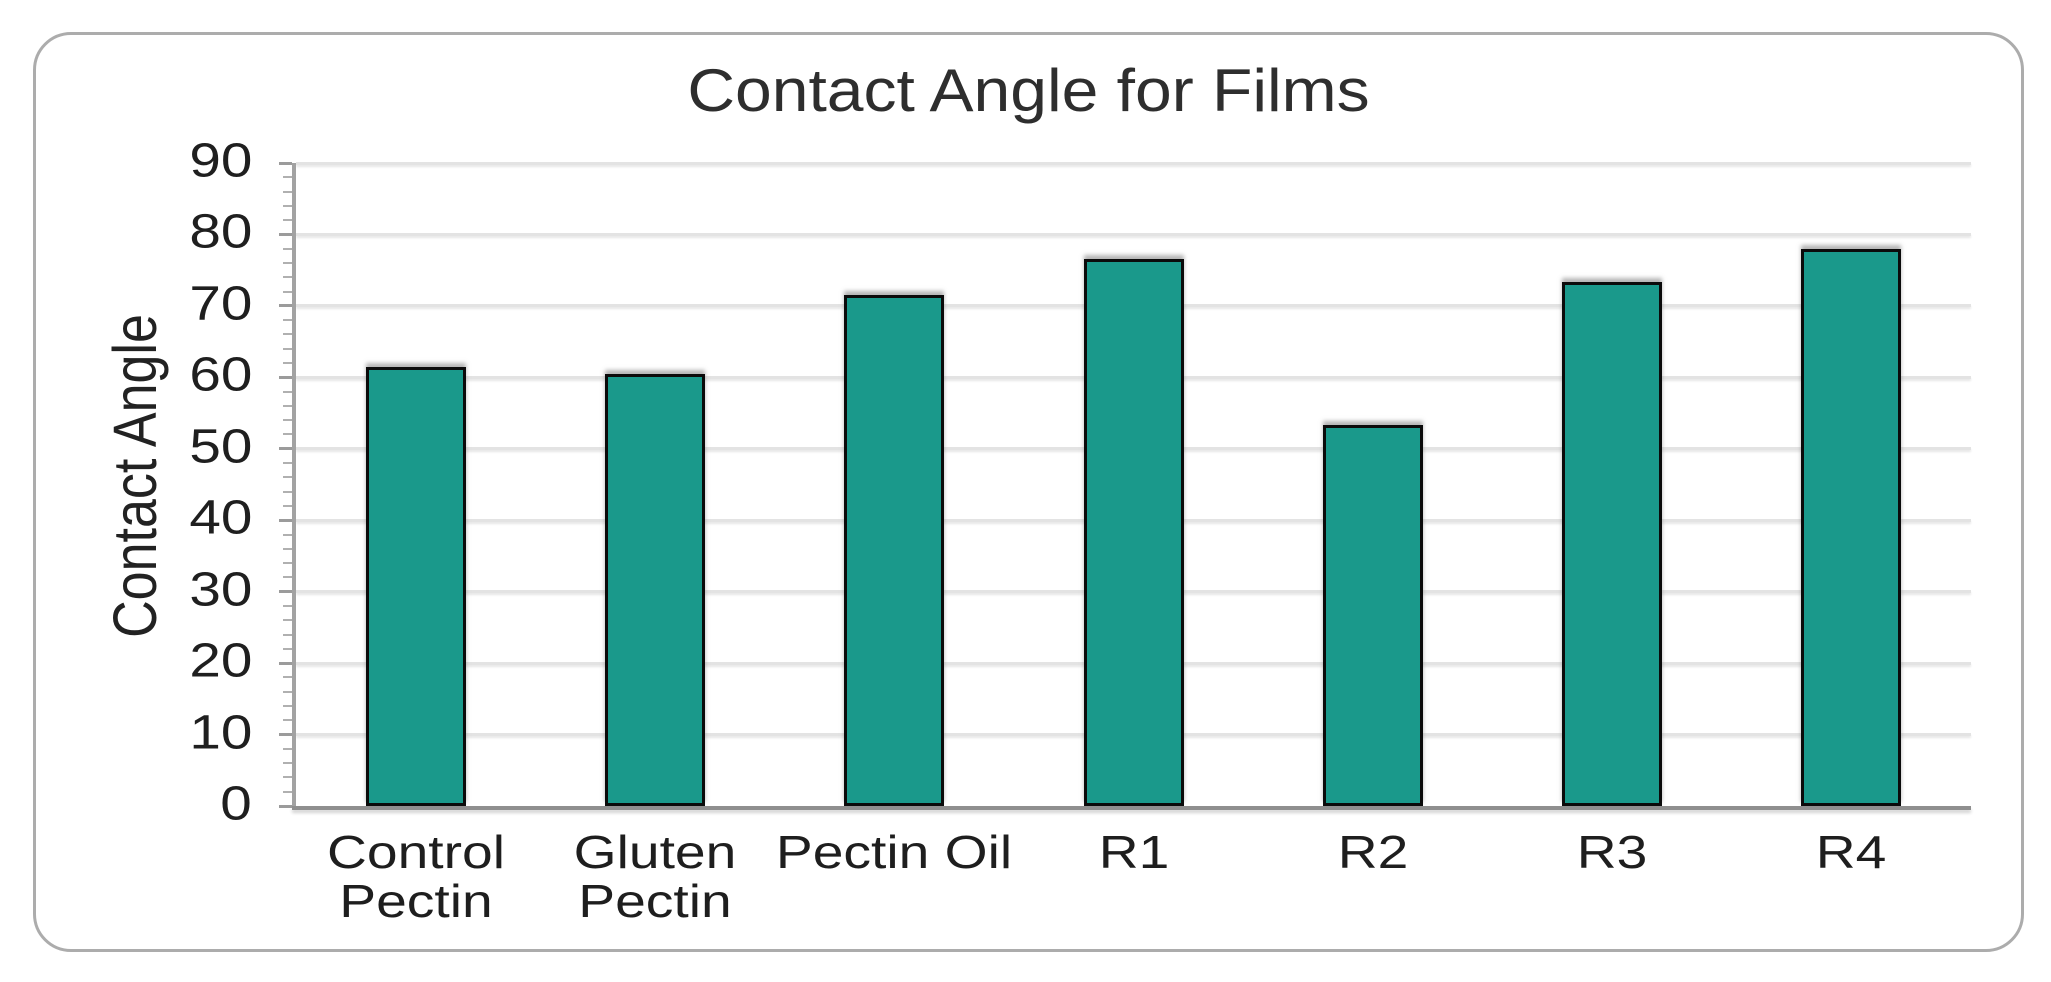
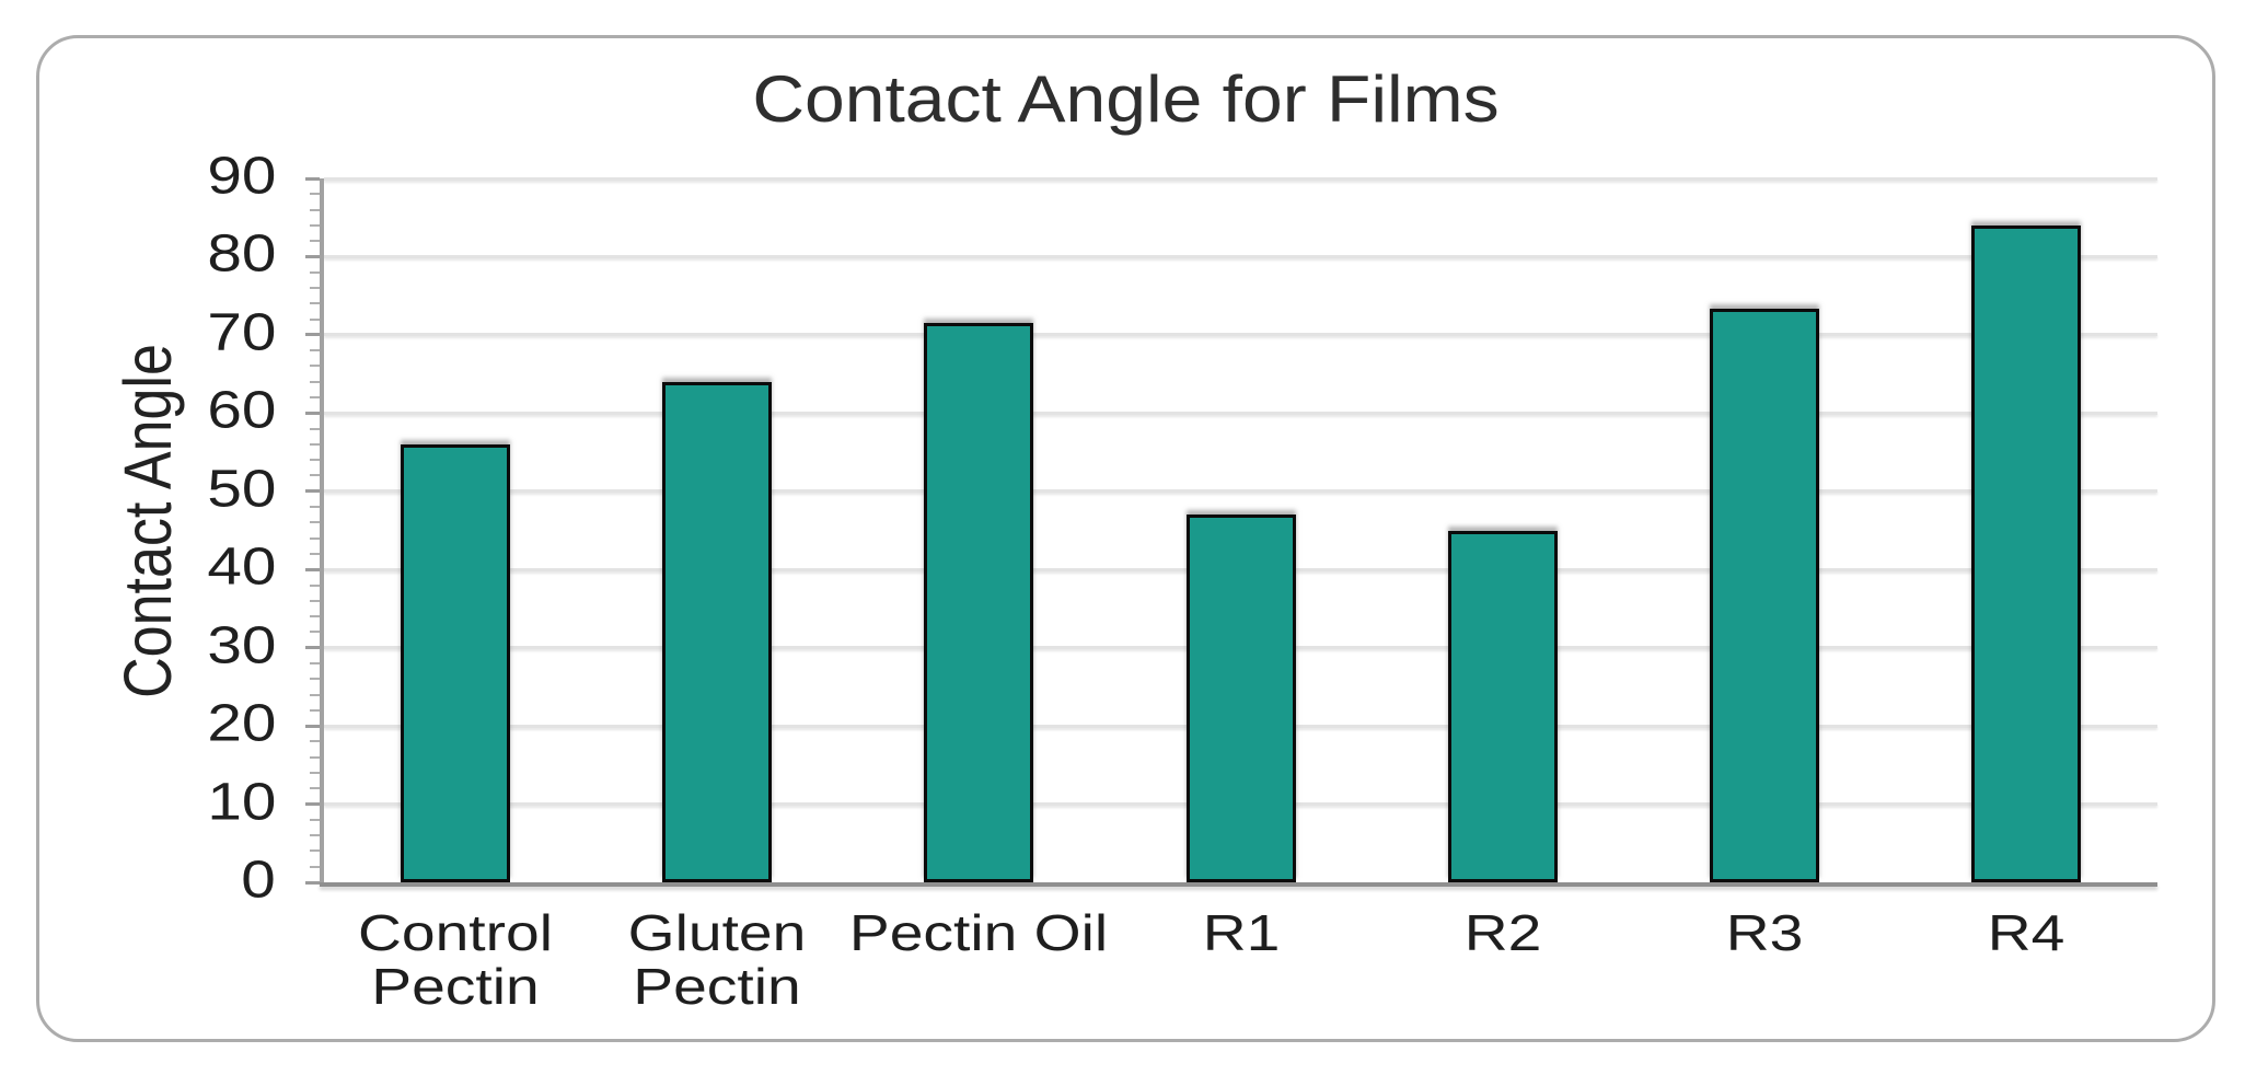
Control Pectin: 62 -> 56
Gluten Pectin: 60 -> 64
R1: 77 -> 47
R2: 53 -> 45
R4: 78 -> 84
